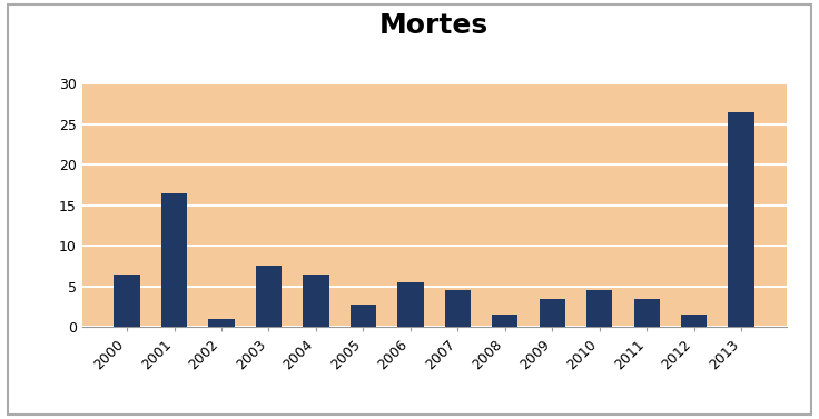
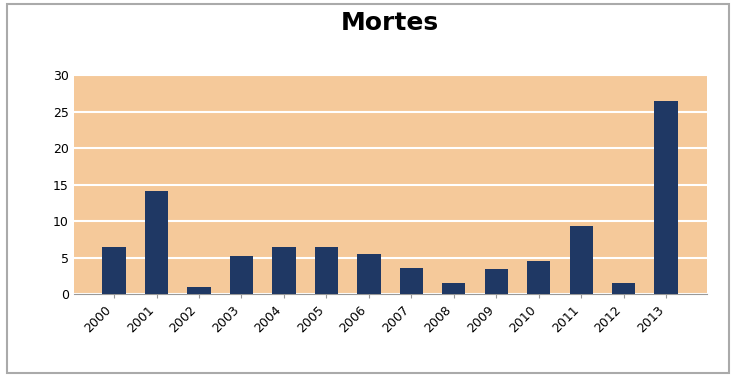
2001: 16.5 -> 14.2
2003: 7.5 -> 5.2
2005: 2.8 -> 6.4
2007: 4.5 -> 3.6
2011: 3.5 -> 9.4
